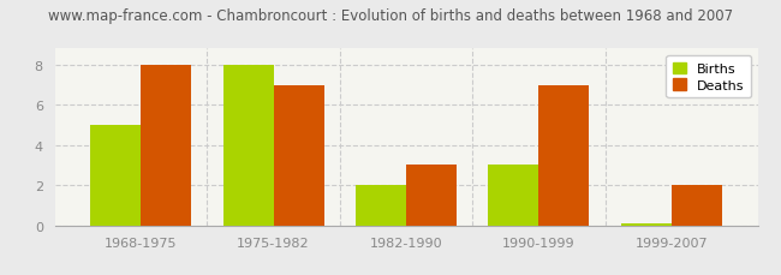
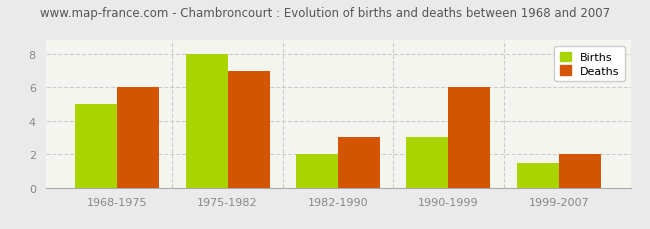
Deaths/1968-1975: 8 -> 6
Deaths/1990-1999: 7 -> 6
Births/1999-2007: 0.1 -> 1.5
